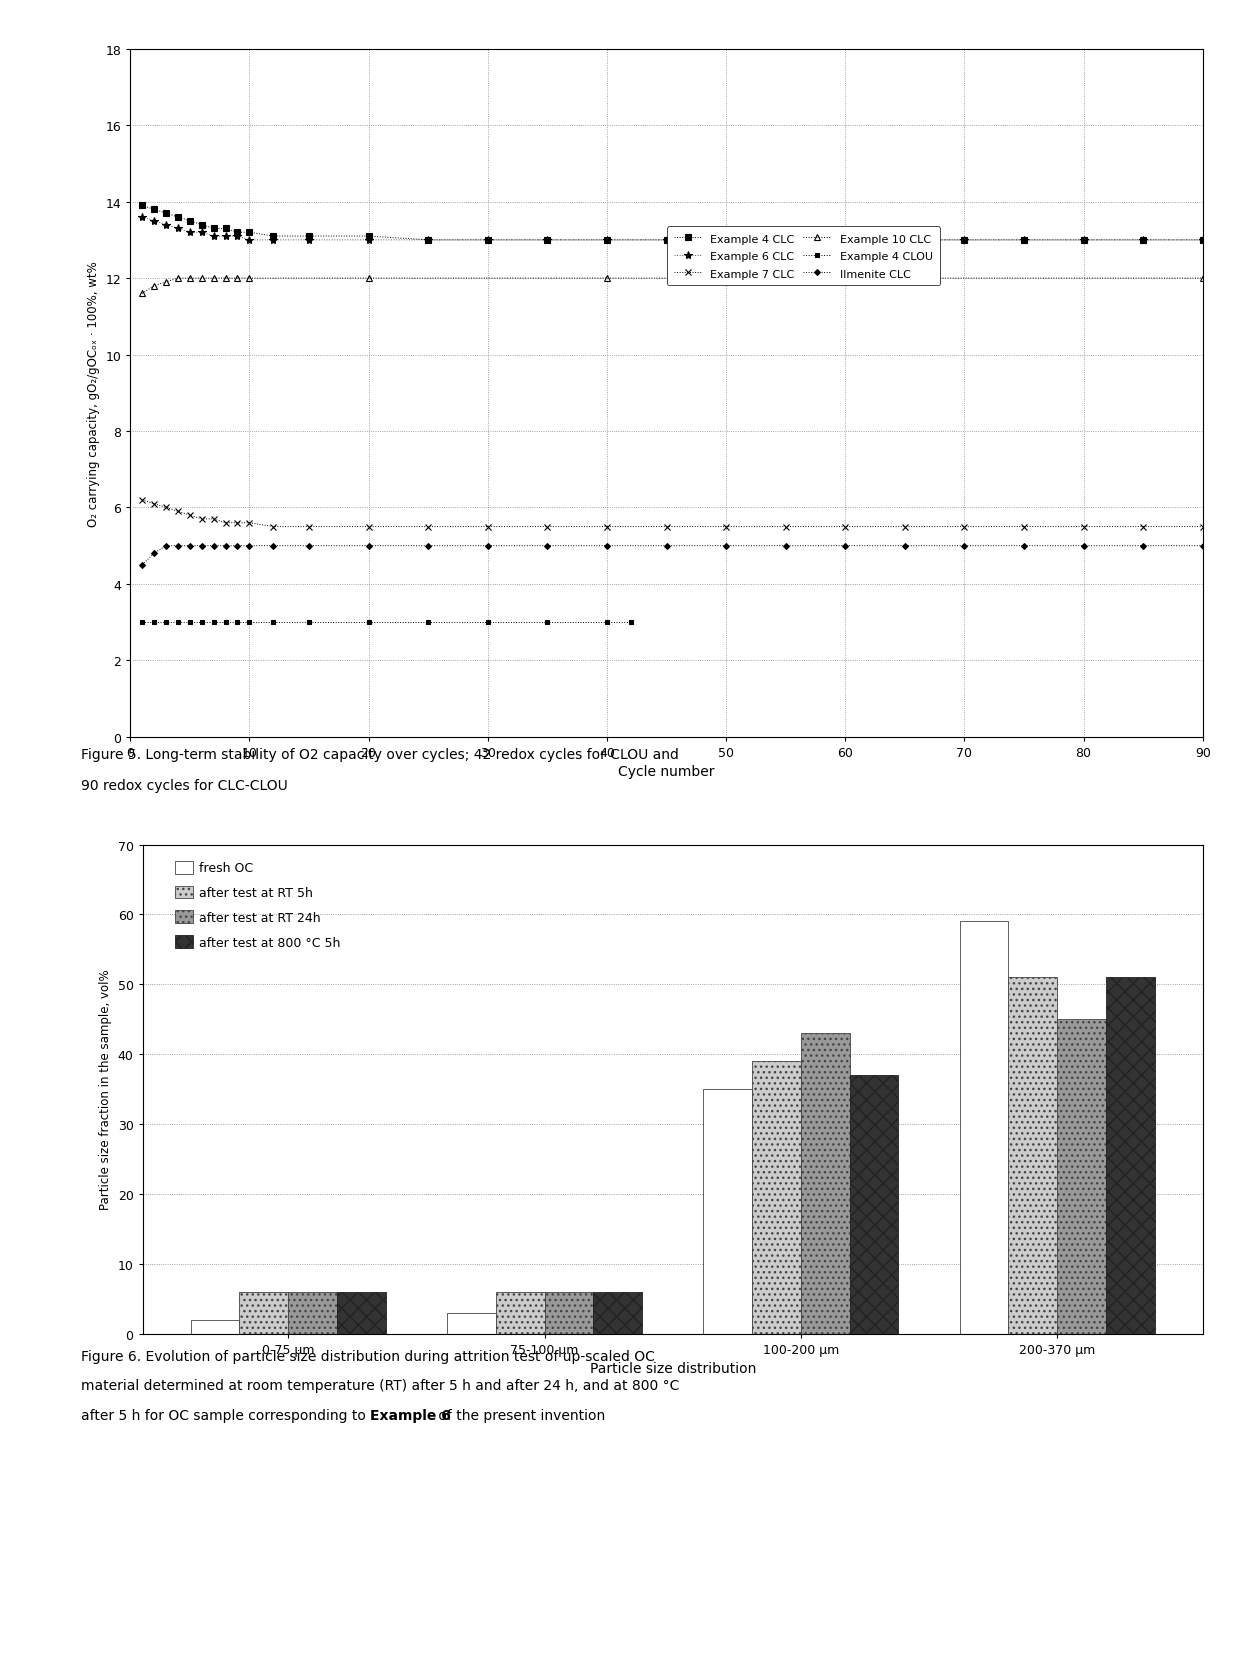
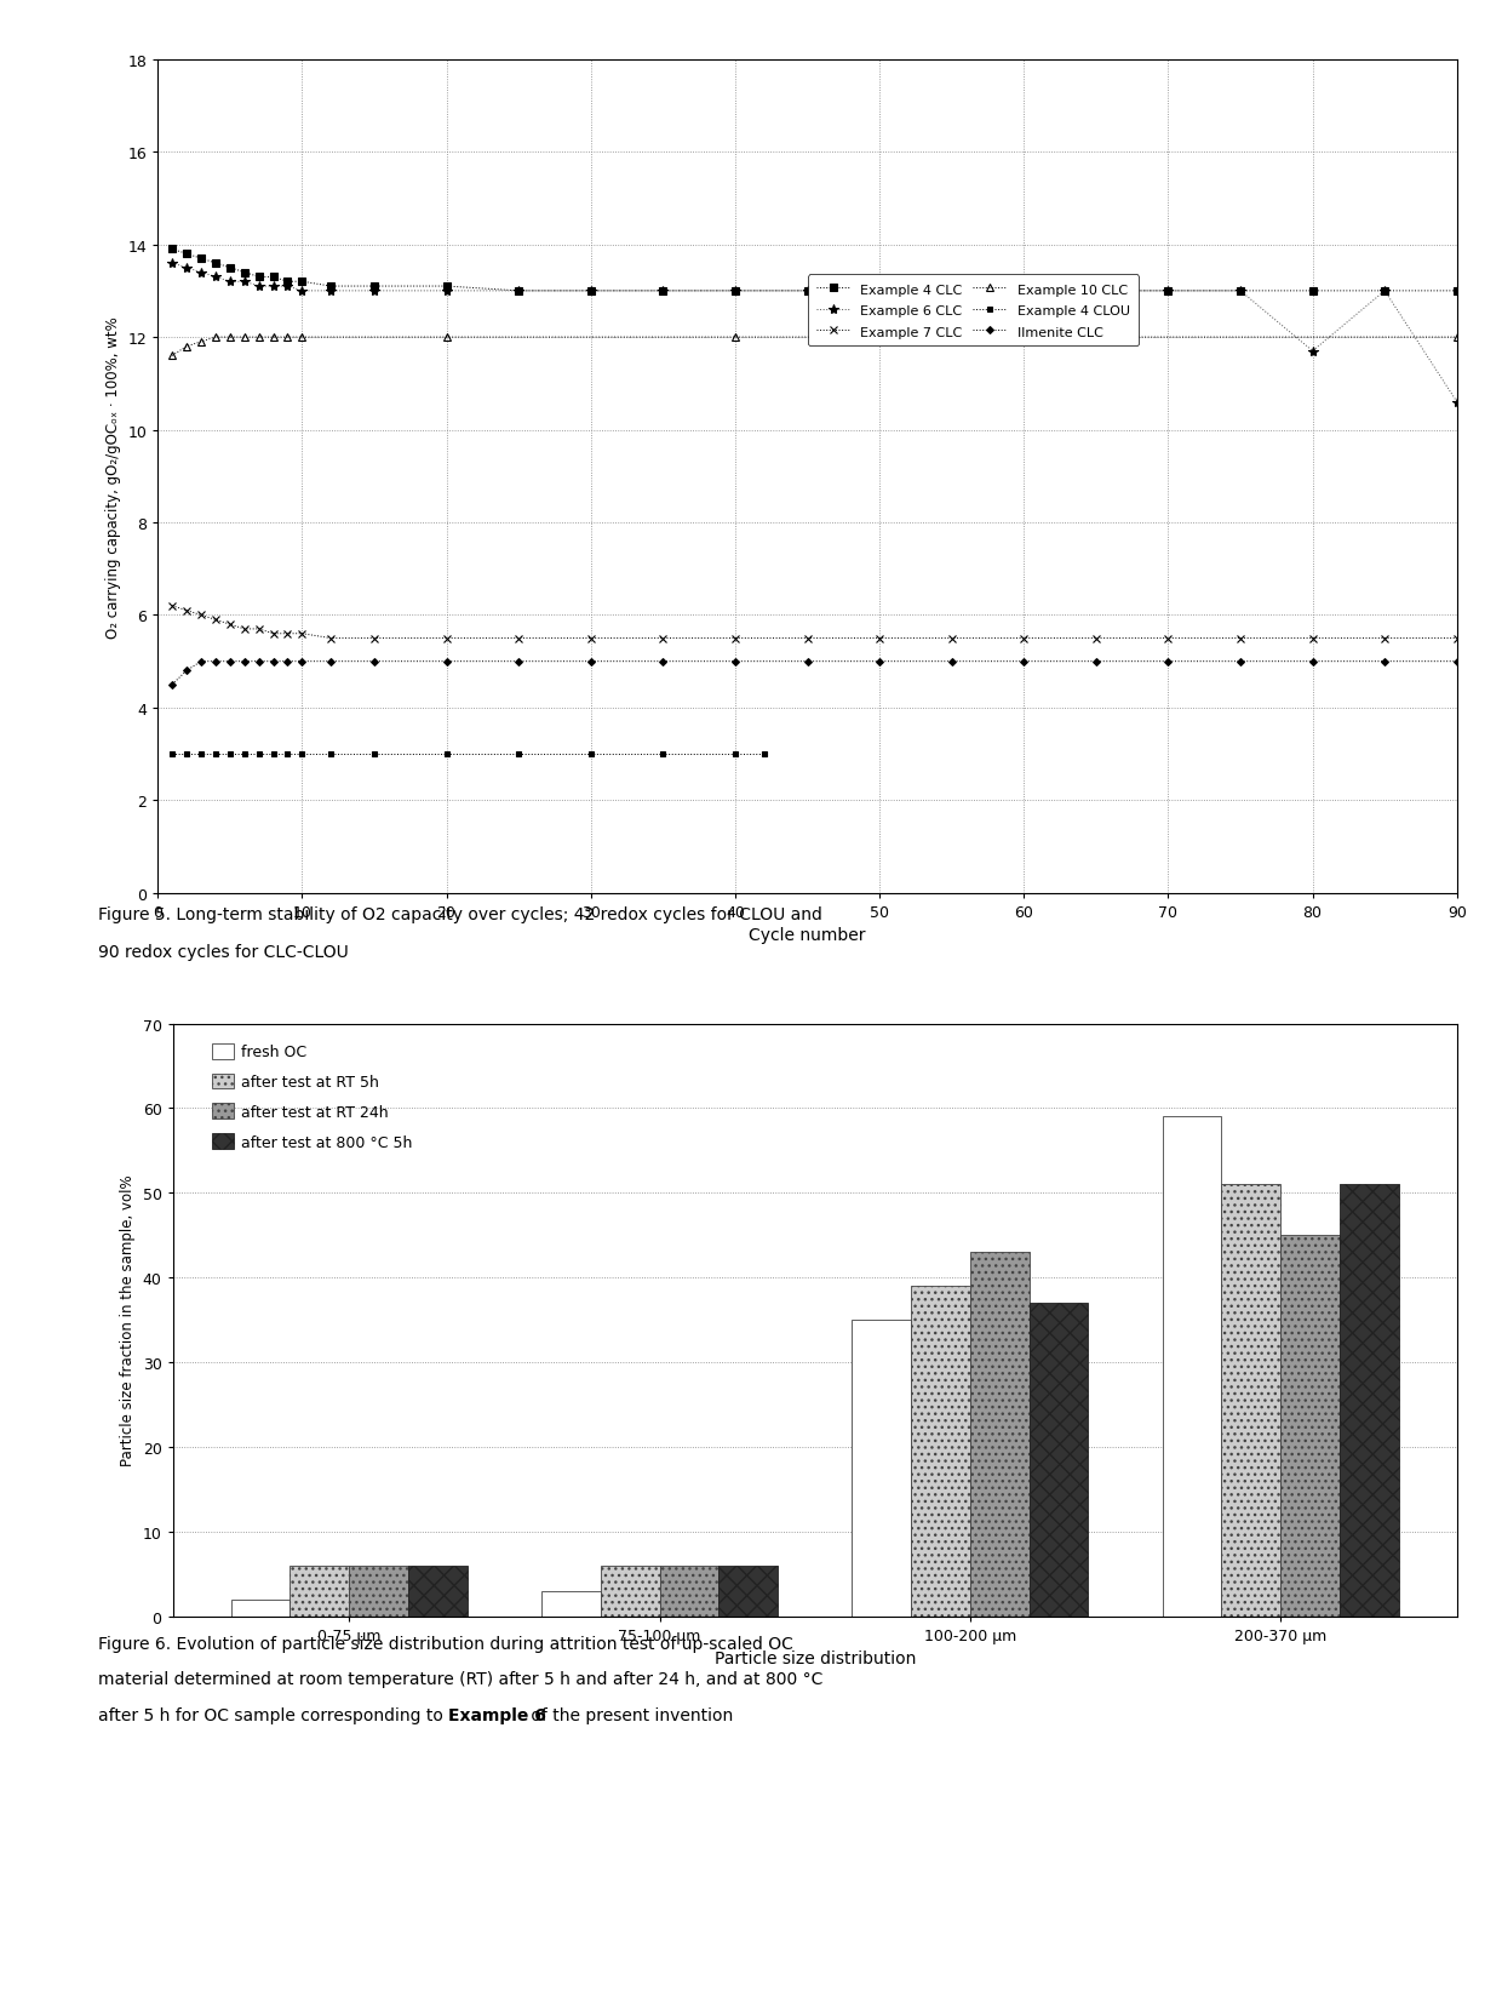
Example 6 CLC/80: 13.0 -> 11.7
Example 6 CLC/90: 13.0 -> 10.6
